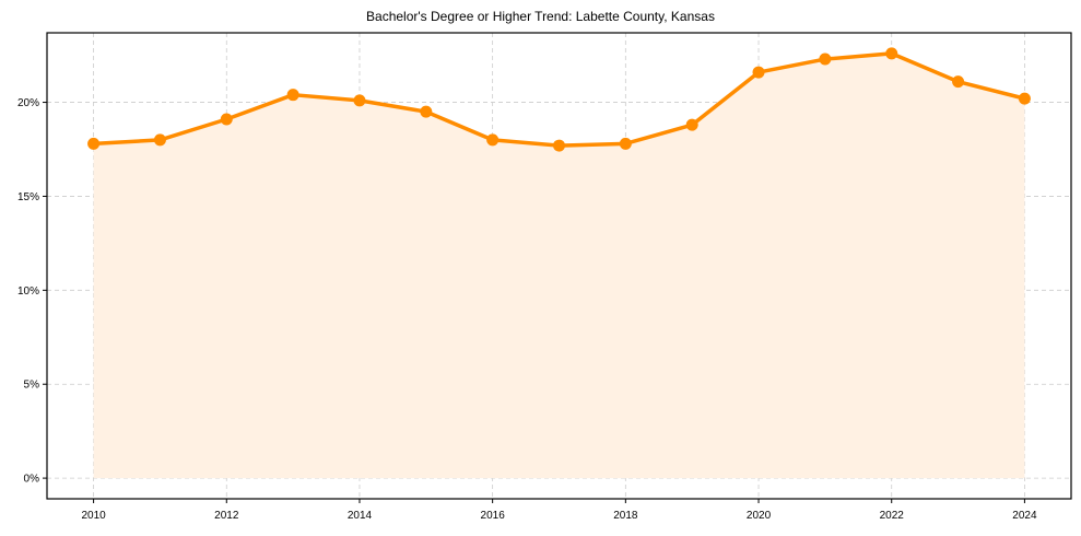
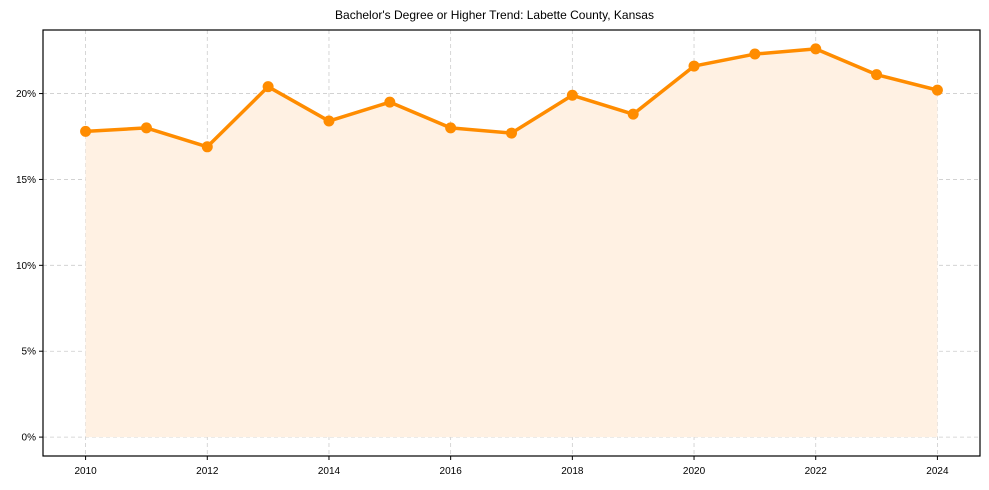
2012: 19.1% -> 16.9%
2014: 20.1% -> 18.4%
2018: 17.8% -> 19.9%
